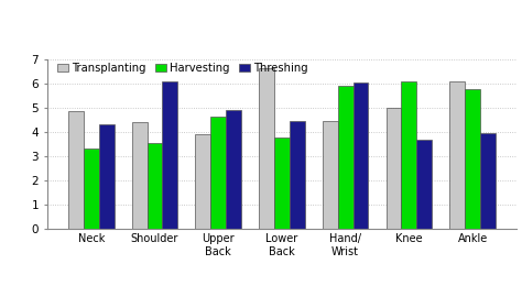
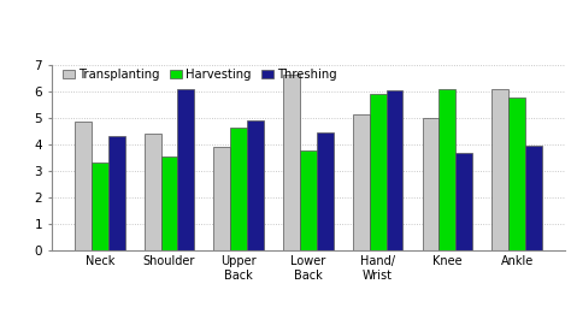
Transplanting/Hand/ Wrist: 4.45 -> 5.15
